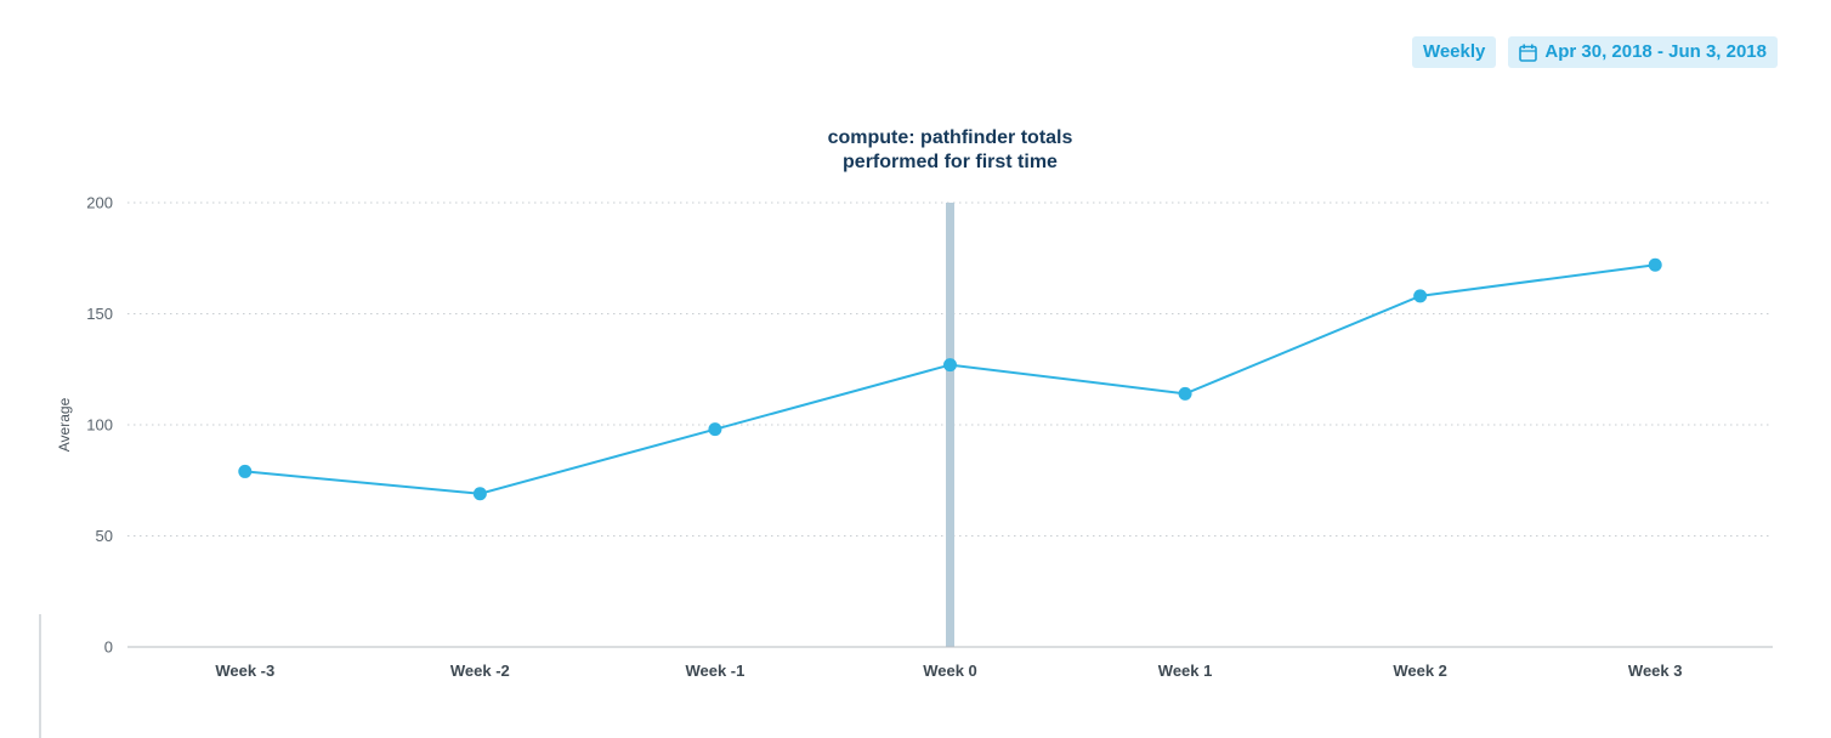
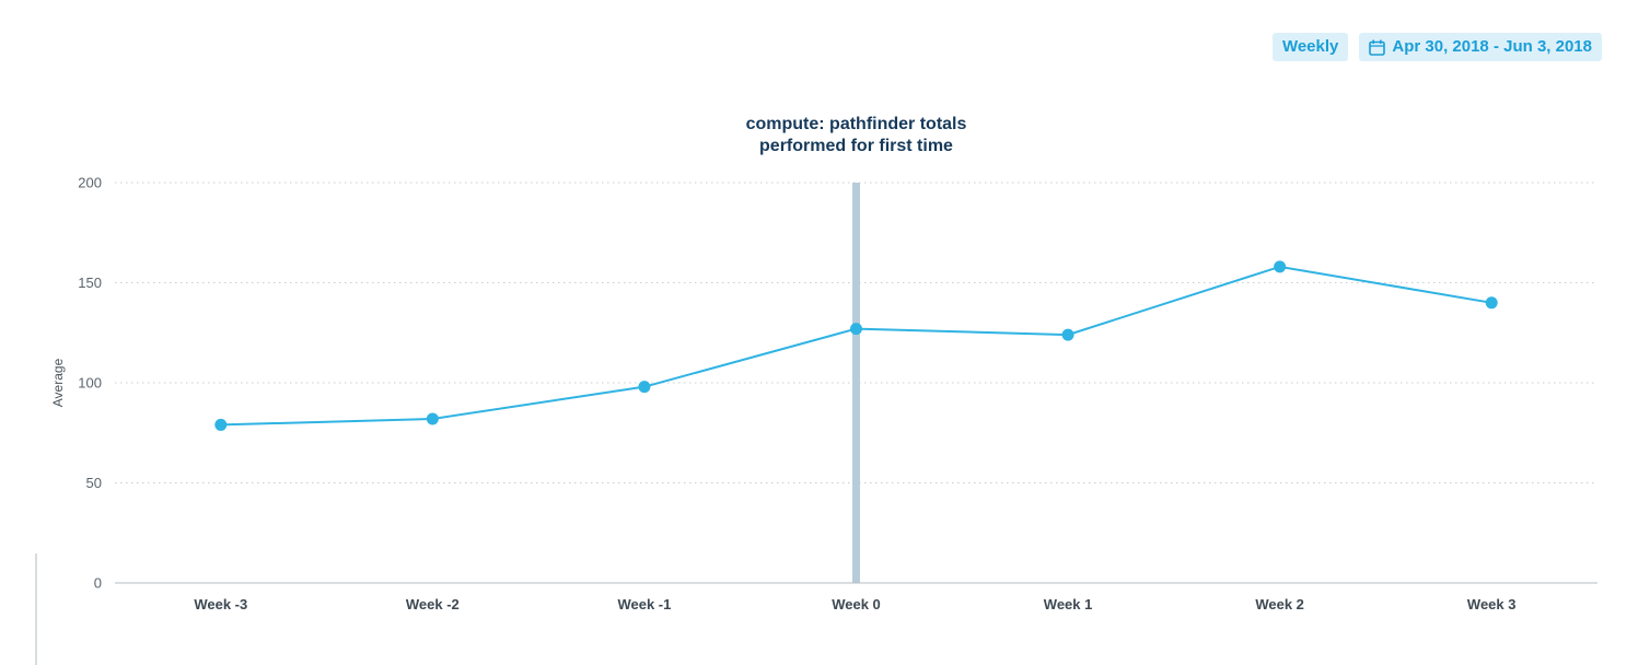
Week -2: 69 -> 82
Week 1: 114 -> 124
Week 3: 172 -> 140
